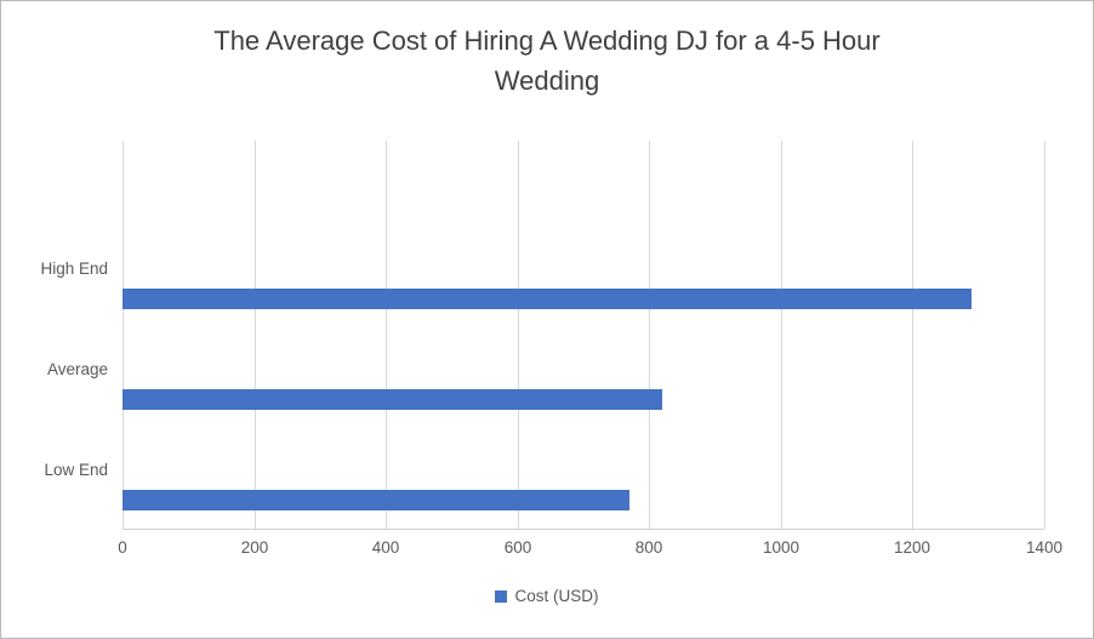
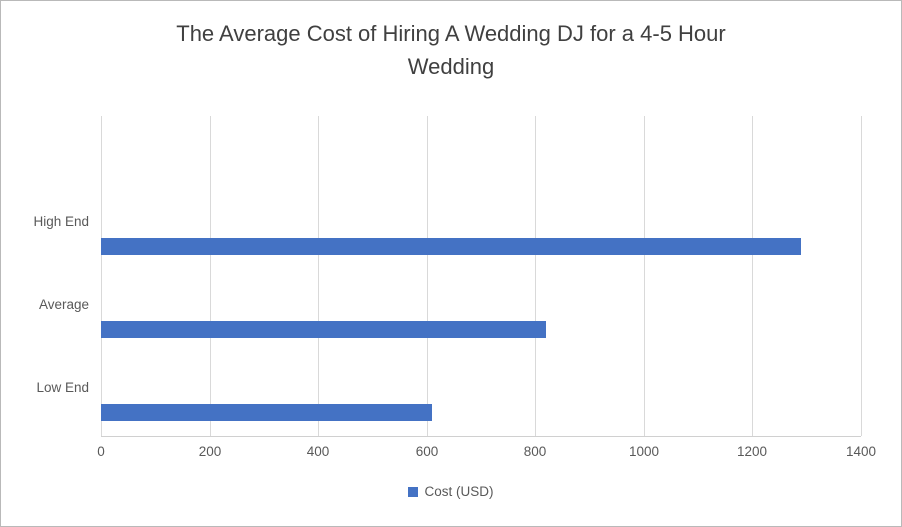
Low End: 770 -> 610
